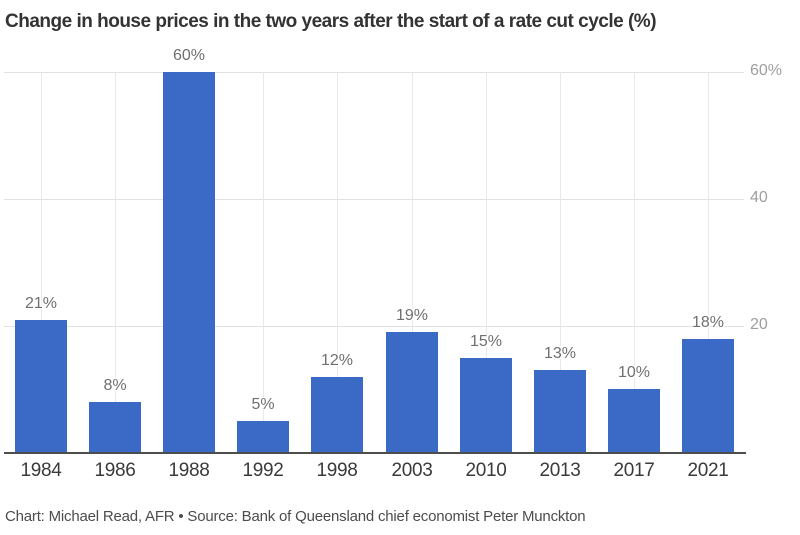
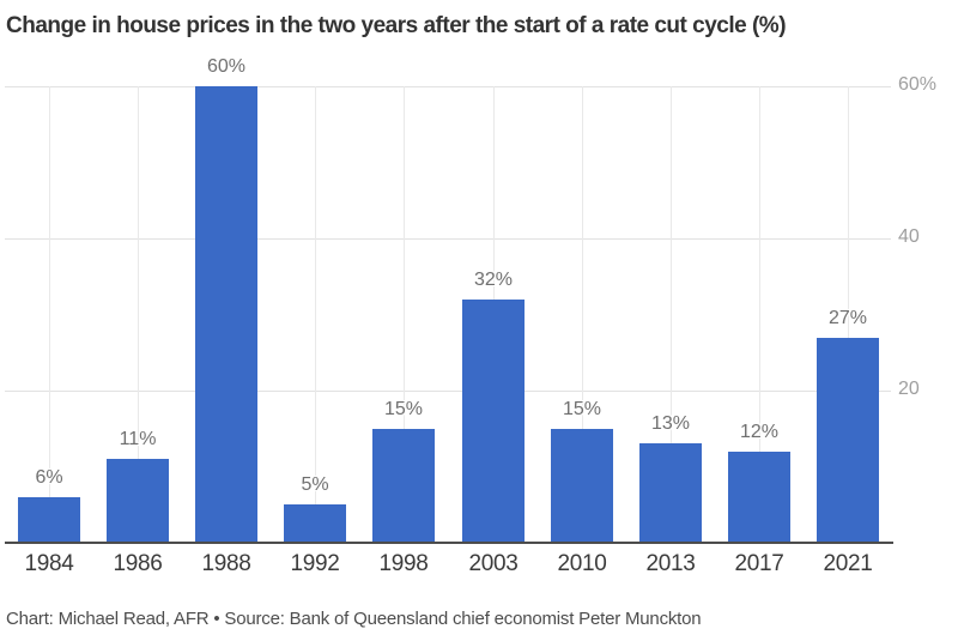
1984: 21% -> 6%
1986: 8% -> 11%
1998: 12% -> 15%
2003: 19% -> 32%
2017: 10% -> 12%
2021: 18% -> 27%
